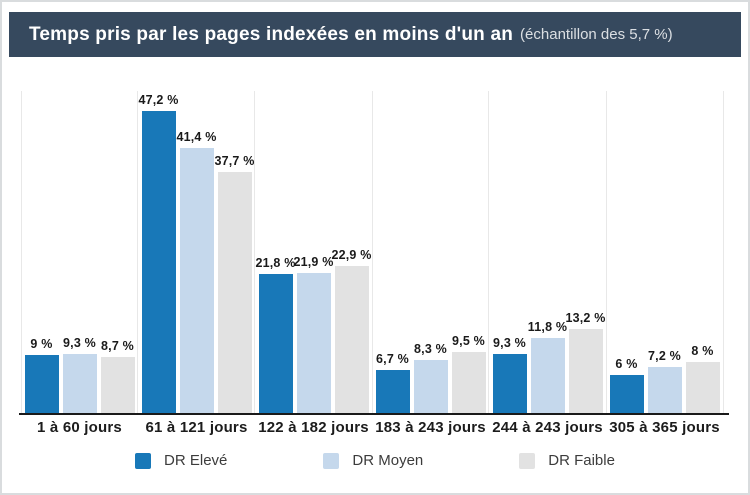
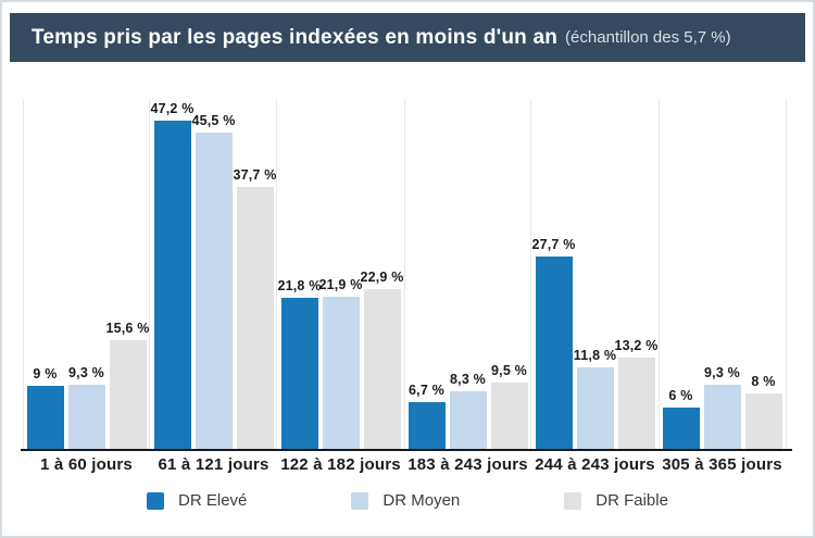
DR Faible/1 à 60 jours: 8,7 -> 15,6
DR Moyen/61 à 121 jours: 41,4 -> 45,5
DR Elevé/244 à 243 jours: 9,3 -> 27,7
DR Moyen/305 à 365 jours: 7,2 -> 9,3
